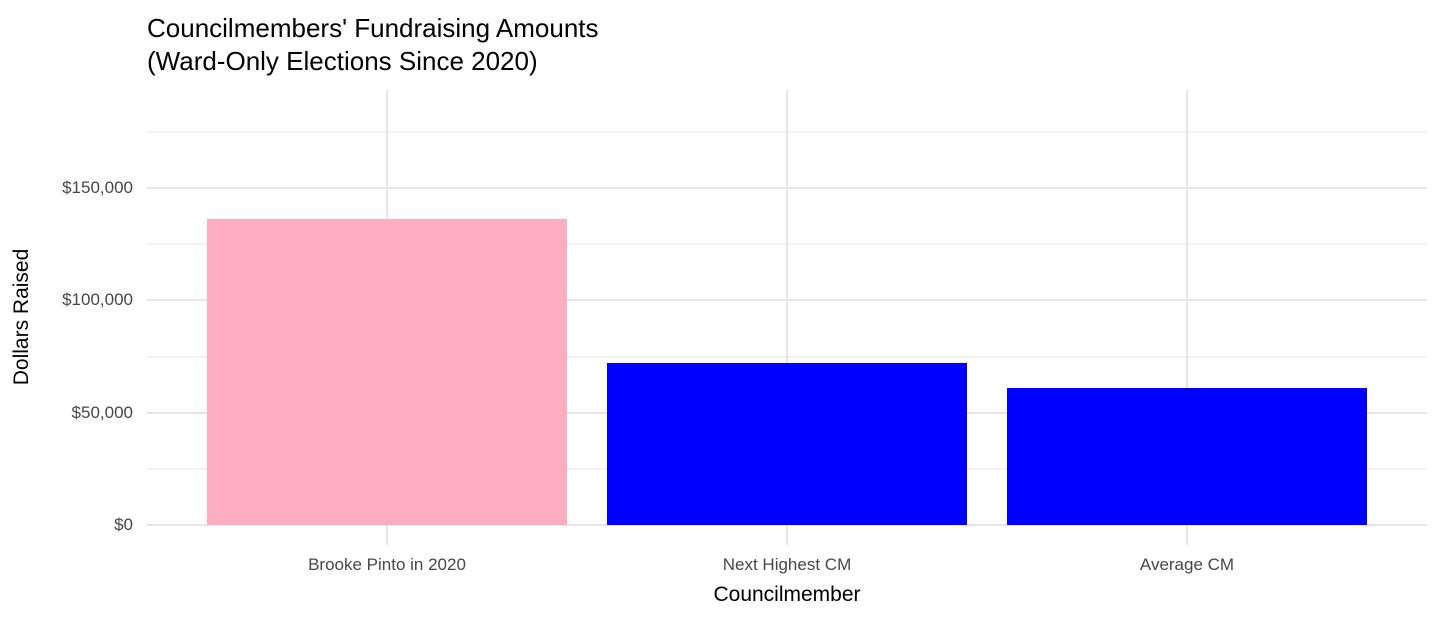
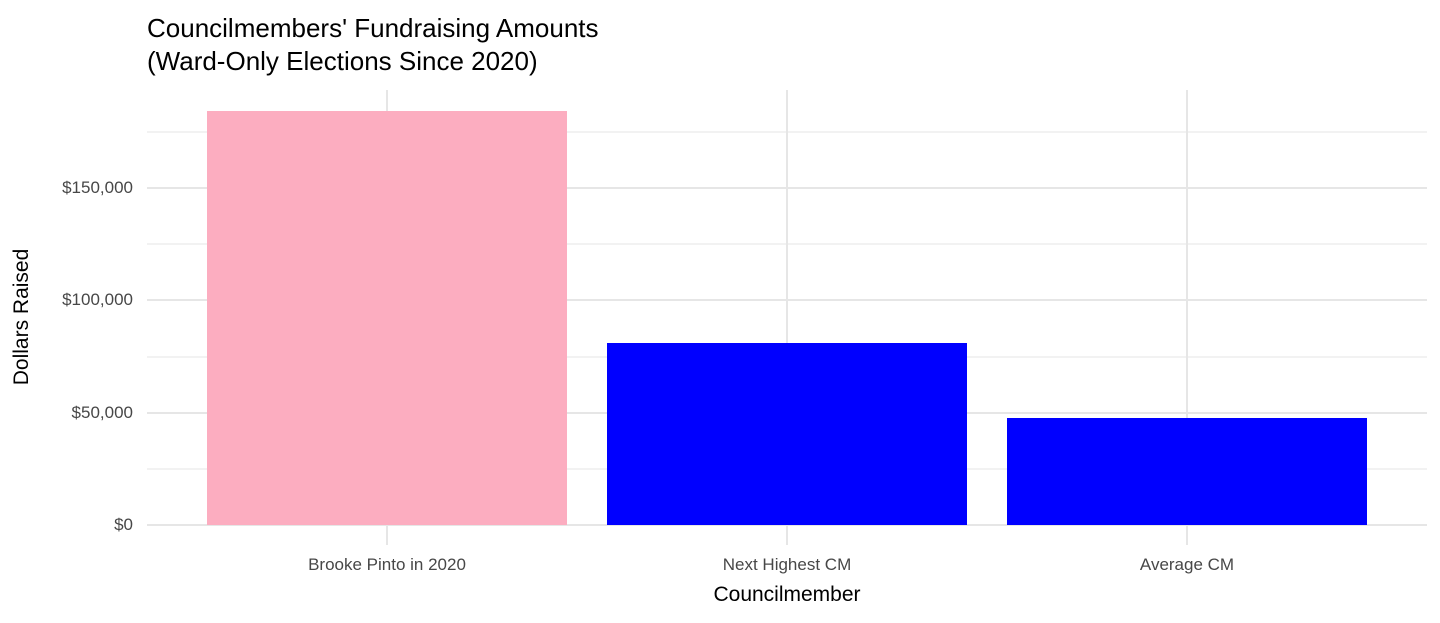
Brooke Pinto in 2020: $136000 -> $184000
Next Highest CM: $72000 -> $81000
Average CM: $61000 -> $48000
